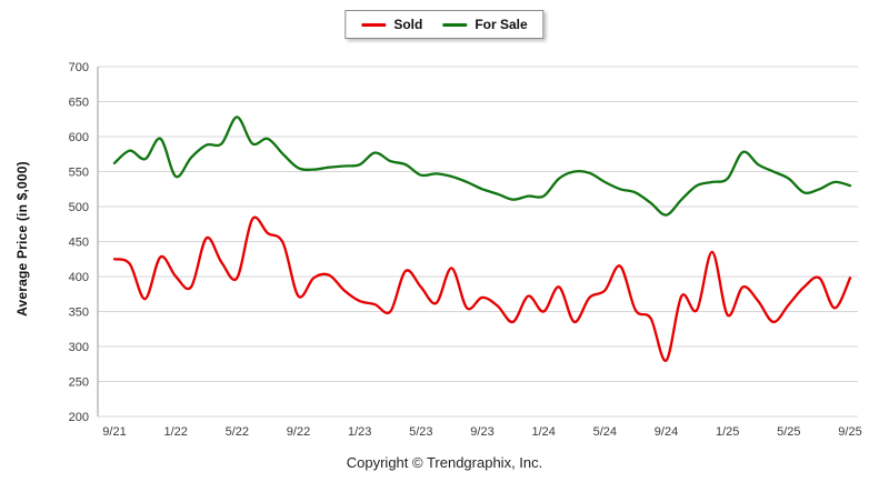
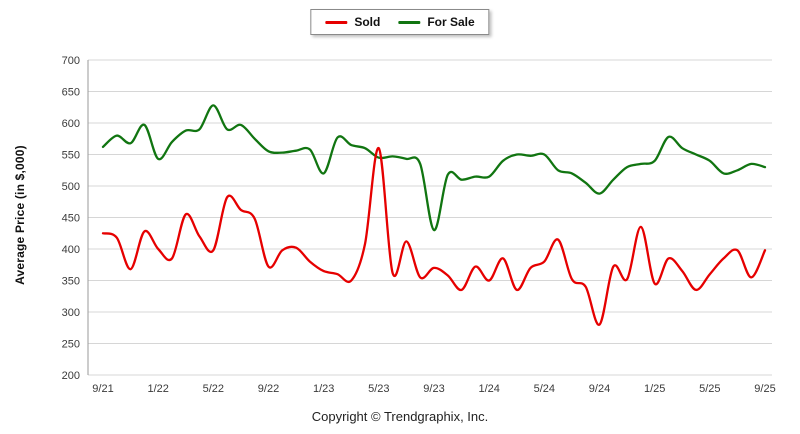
For Sale/1/23: 560 -> 520
Sold/5/23: 380 -> 560
For Sale/9/23: 520 -> 430
For Sale/5/24: 540 -> 550
